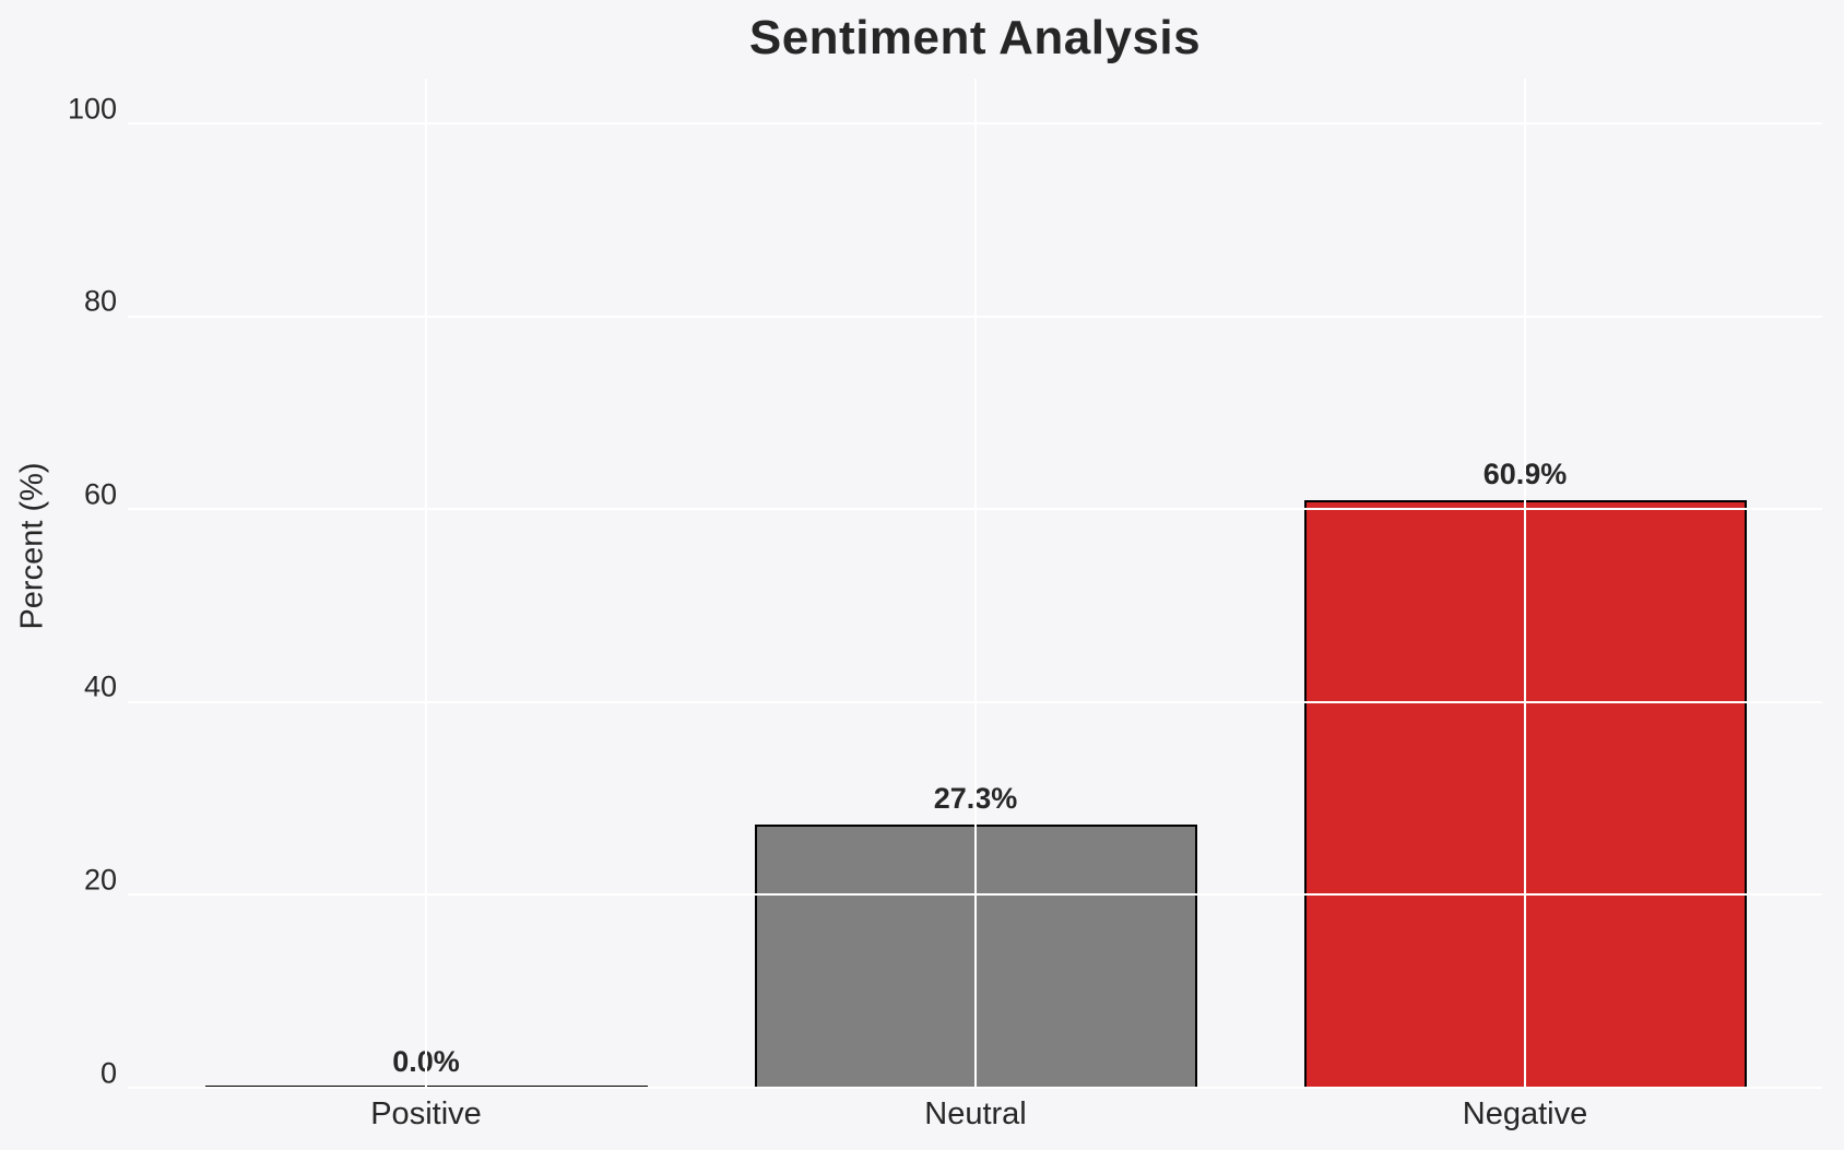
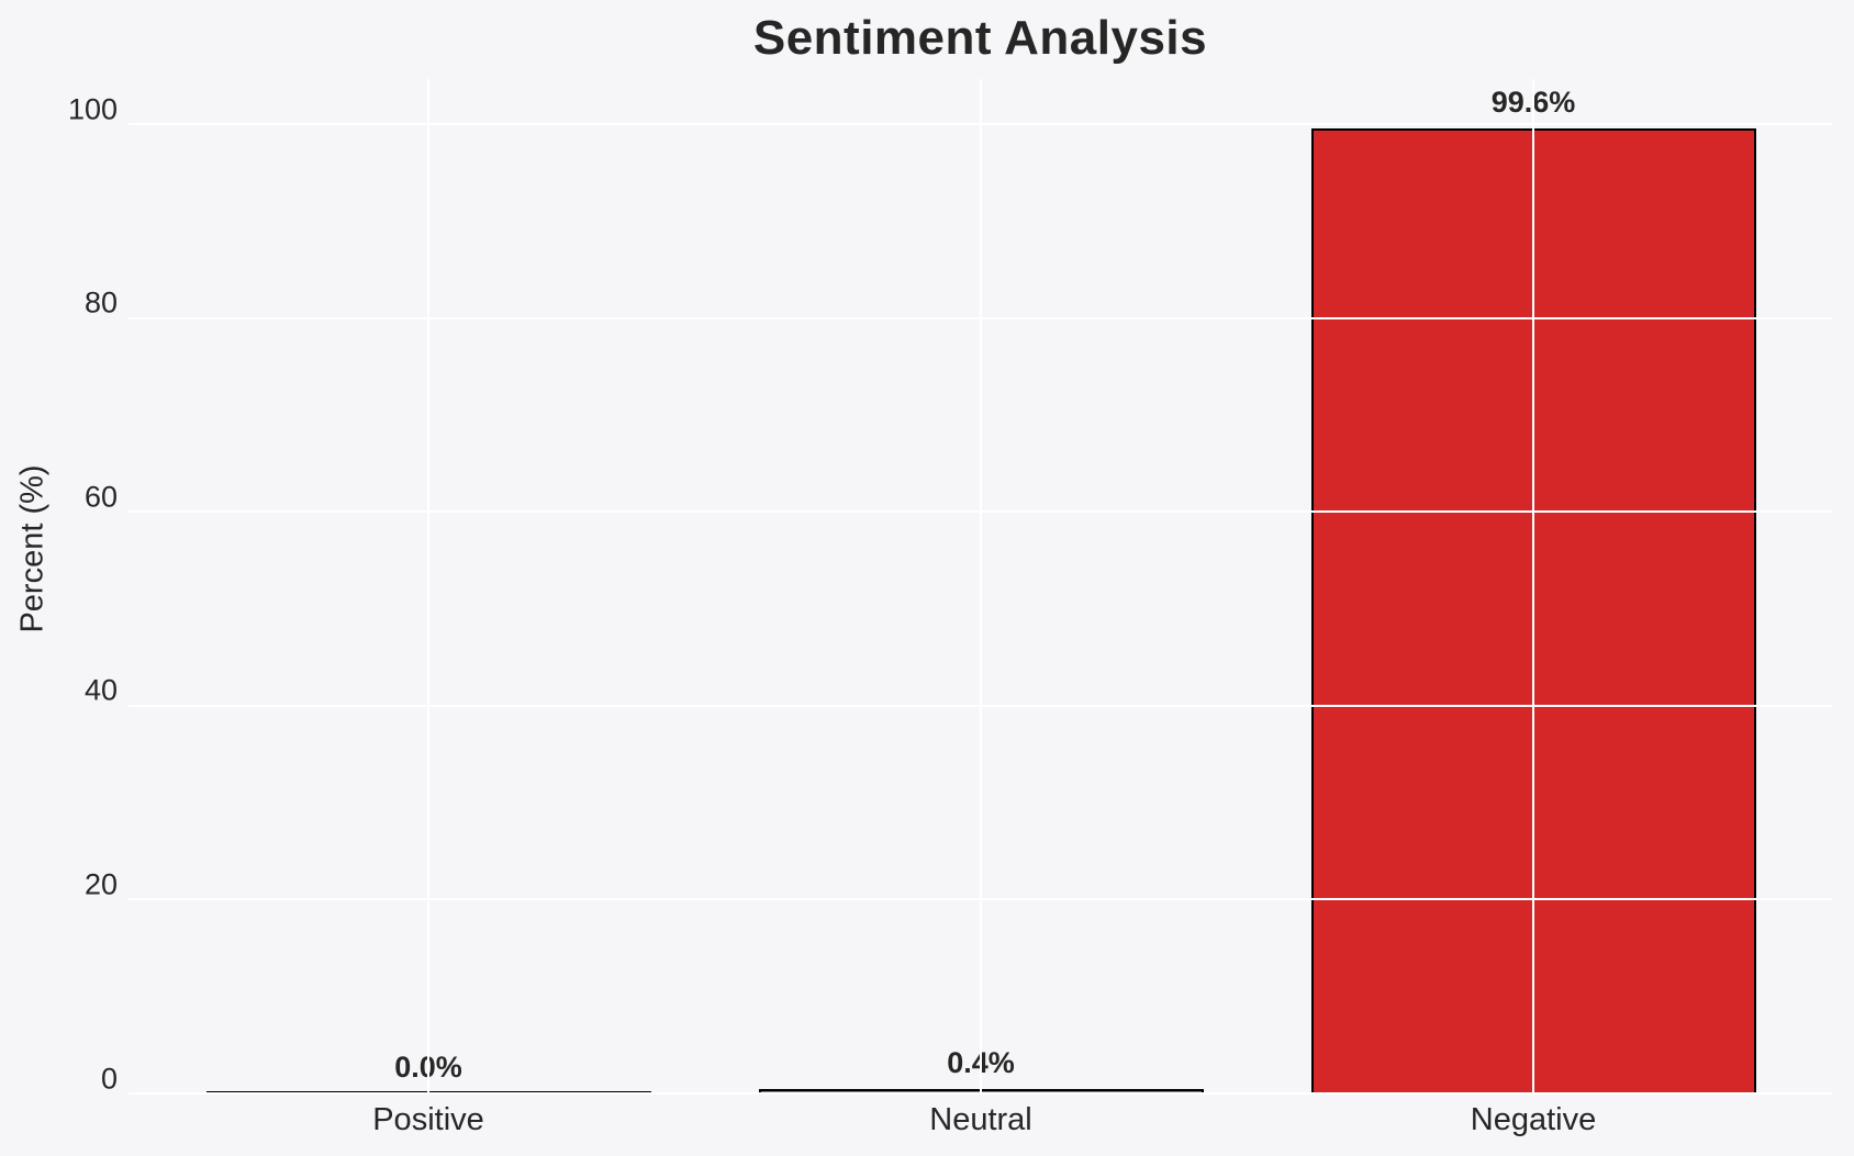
Neutral: 27.3% -> 0.4%
Negative: 60.9% -> 99.6%
